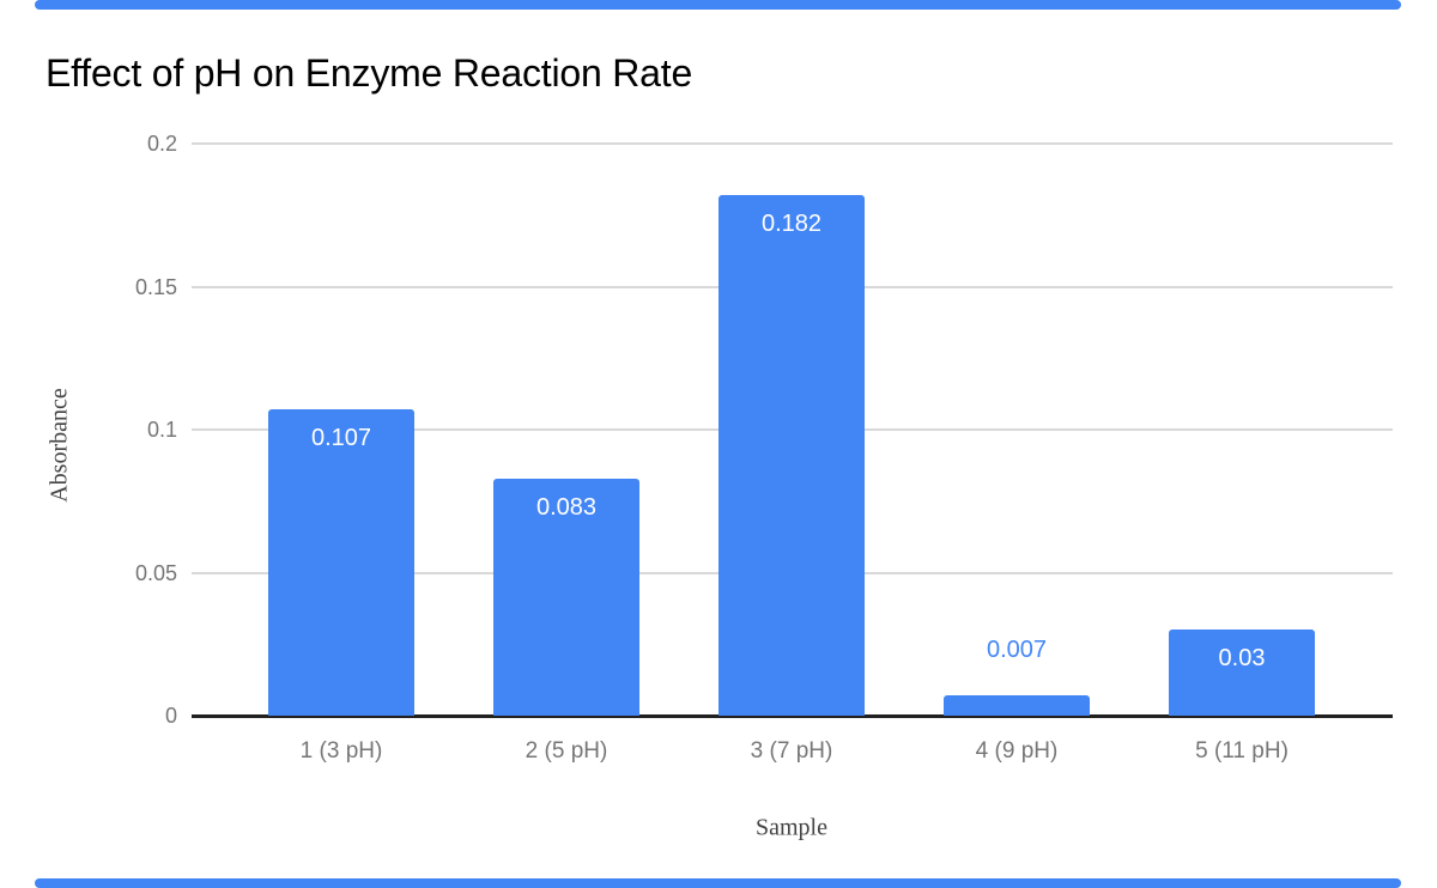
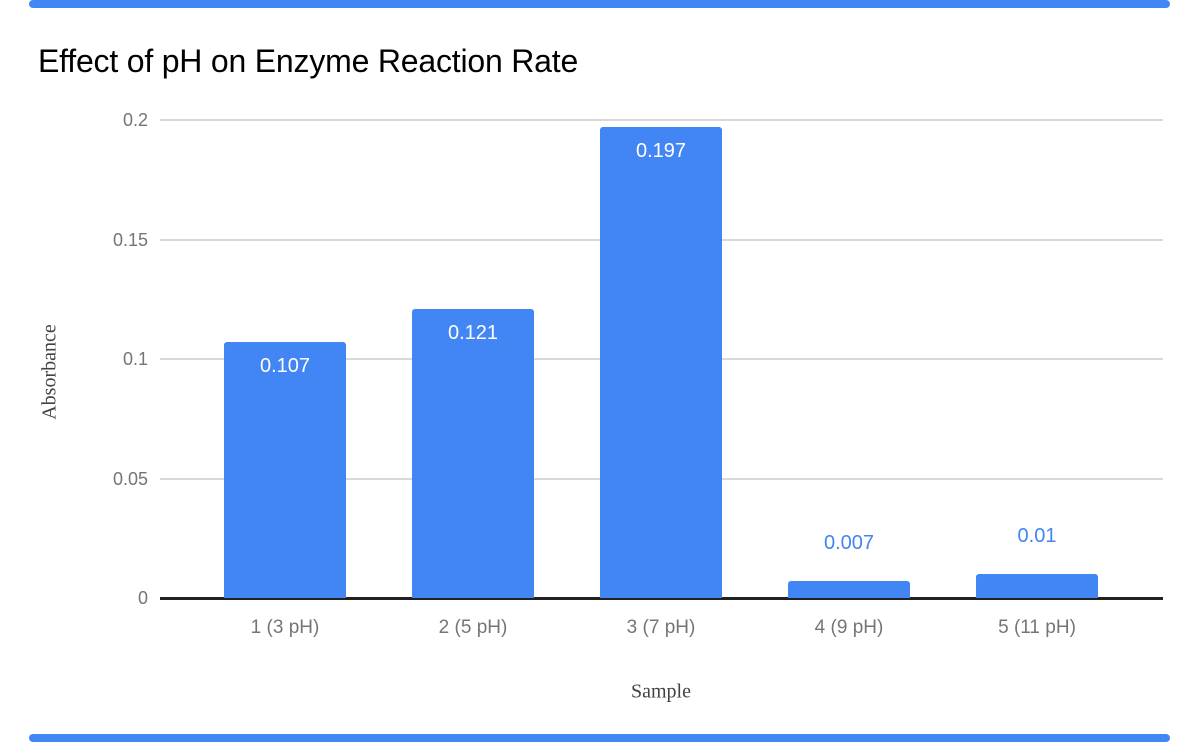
2 (5 pH): 0.083 -> 0.121
3 (7 pH): 0.182 -> 0.197
5 (11 pH): 0.03 -> 0.01
